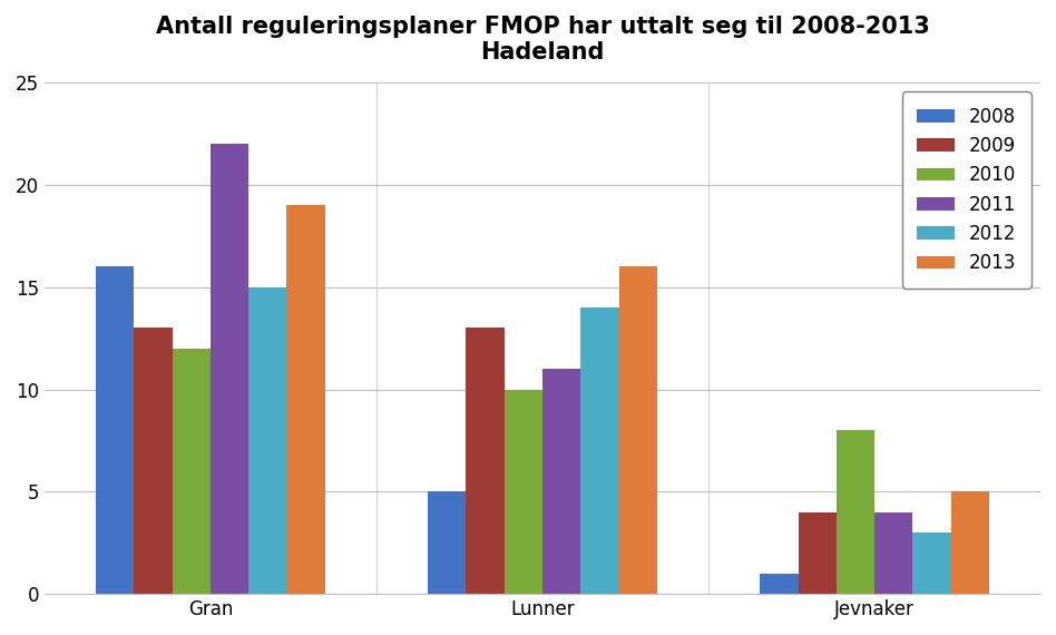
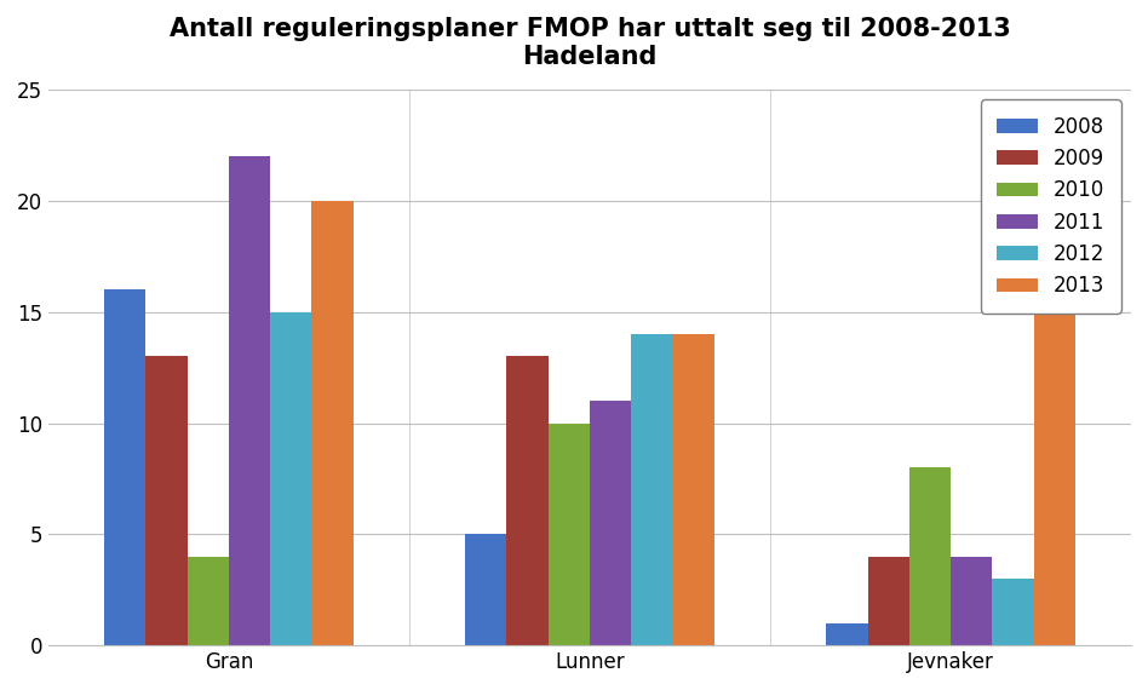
2010/Gran: 12 -> 4
2013/Gran: 19 -> 20
2013/Lunner: 16 -> 14
2013/Jevnaker: 5 -> 15
